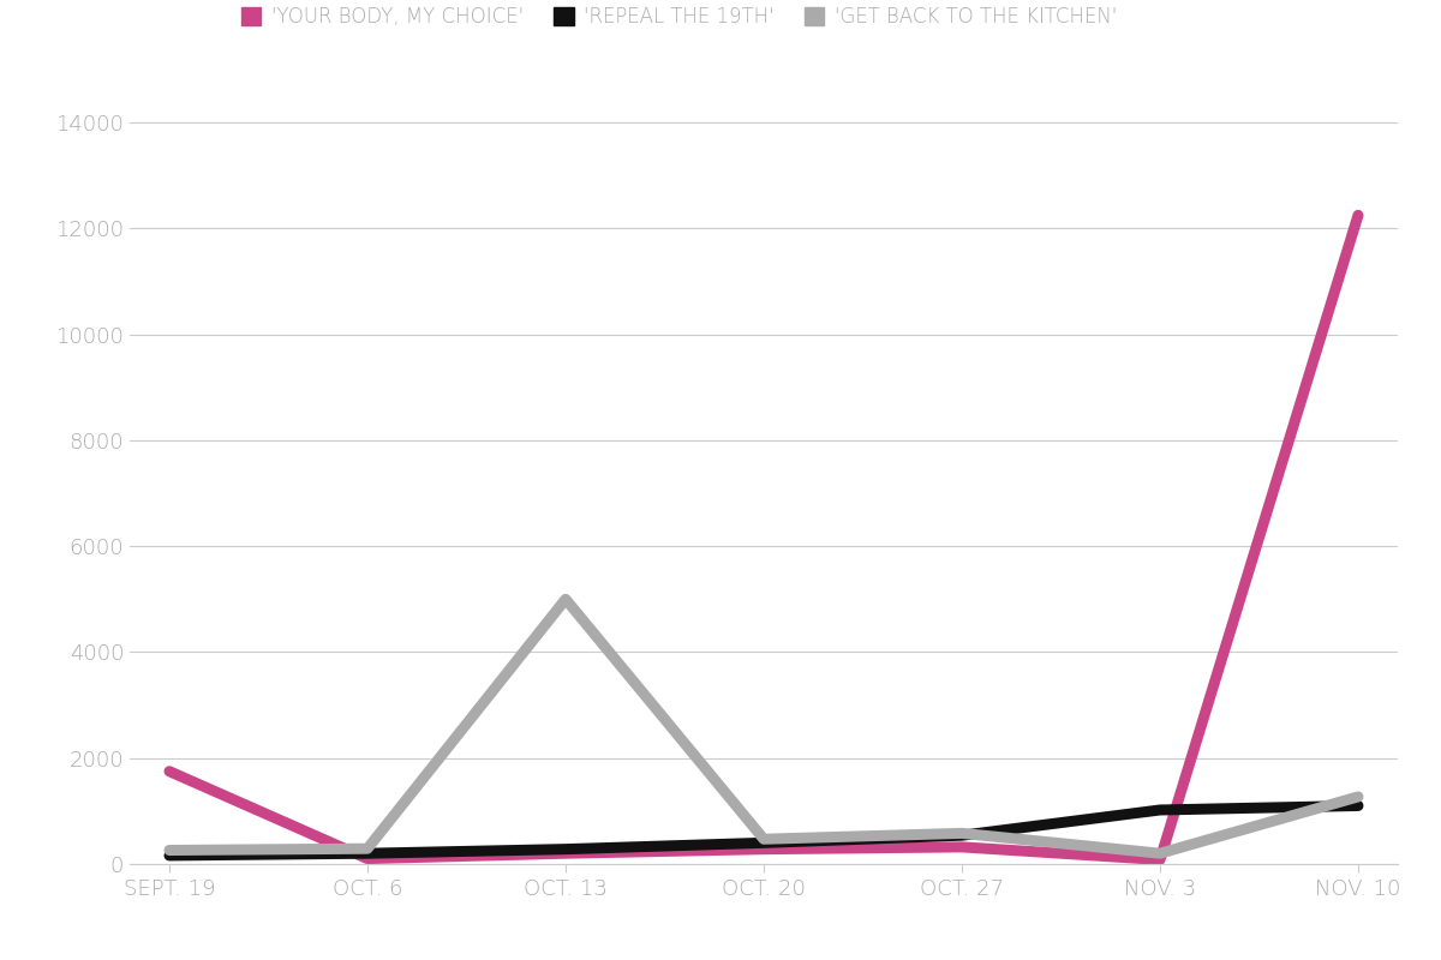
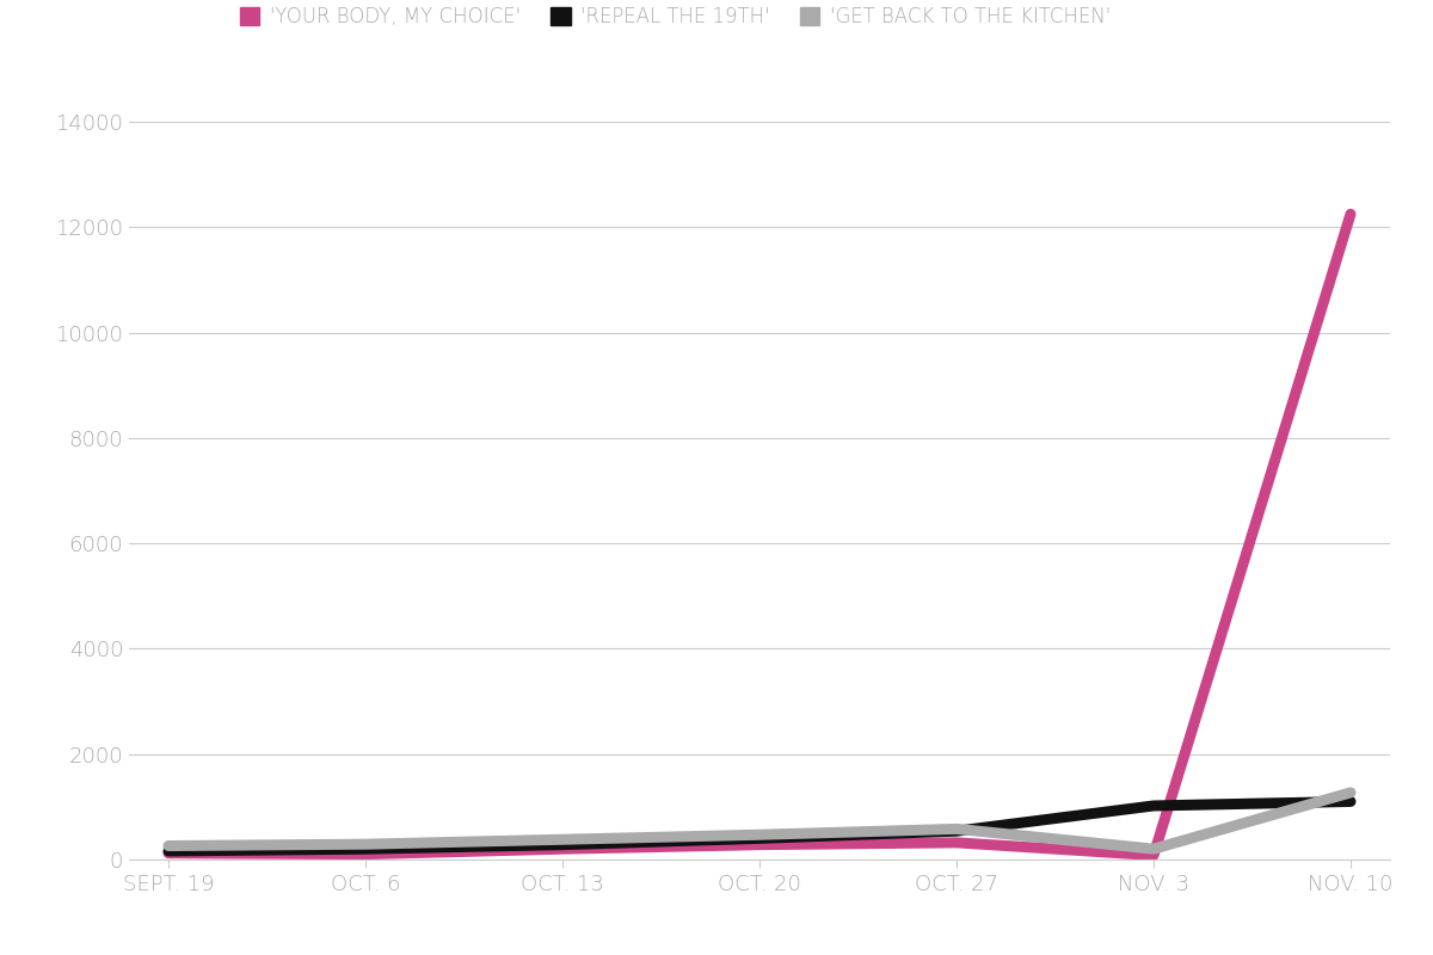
'YOUR BODY, MY CHOICE'/SEPT. 19: 1750 -> 120
'GET BACK TO THE KITCHEN'/OCT. 13: 5000 -> 380
